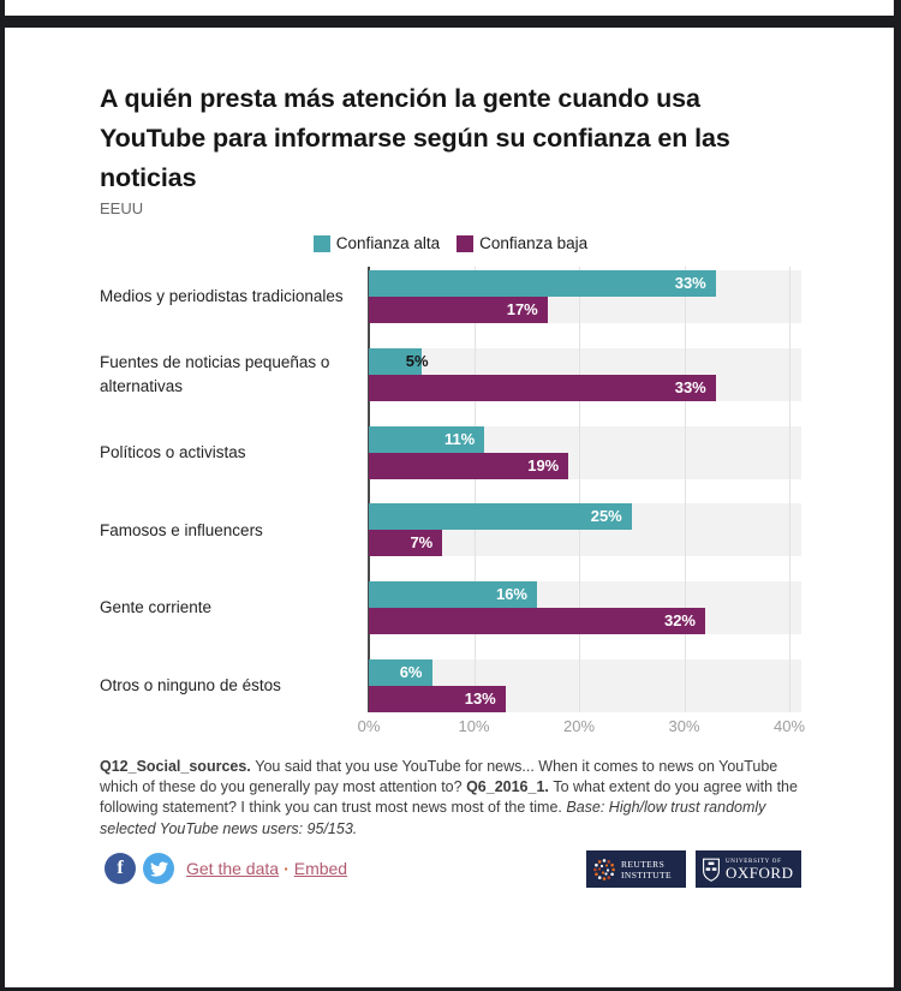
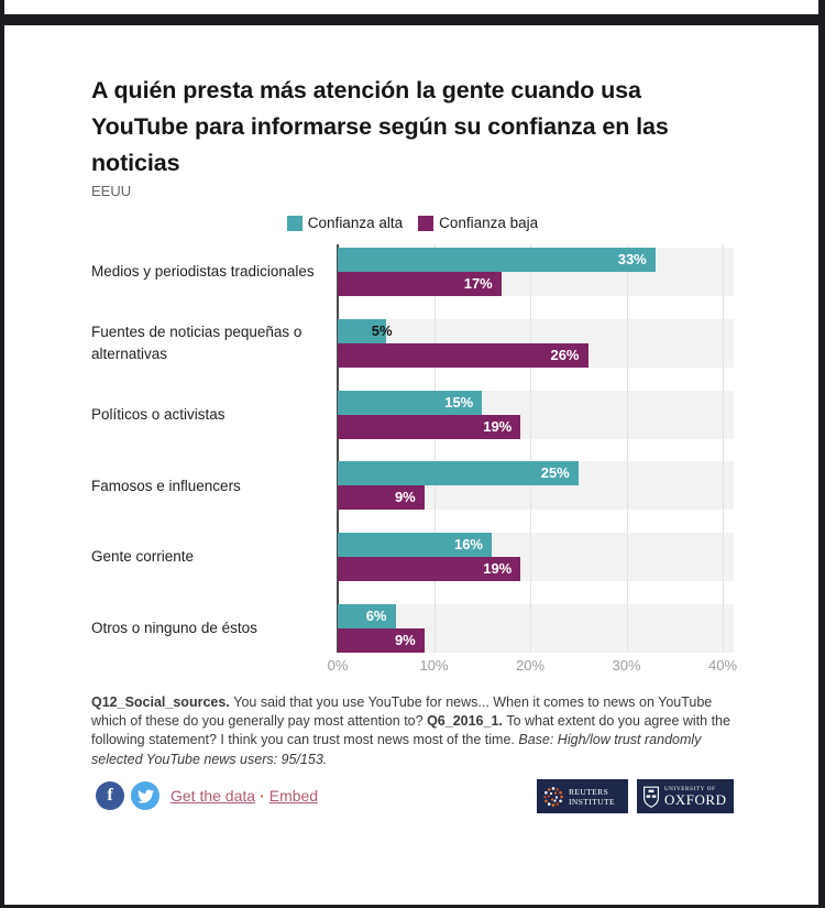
Confianza baja/Fuentes de noticias pequeñas o alternativas: 33% -> 26%
Confianza alta/Políticos o activistas: 11% -> 15%
Confianza baja/Famosos e influencers: 7% -> 9%
Confianza baja/Gente corriente: 32% -> 19%
Confianza baja/Otros o ninguno de éstos: 13% -> 9%
